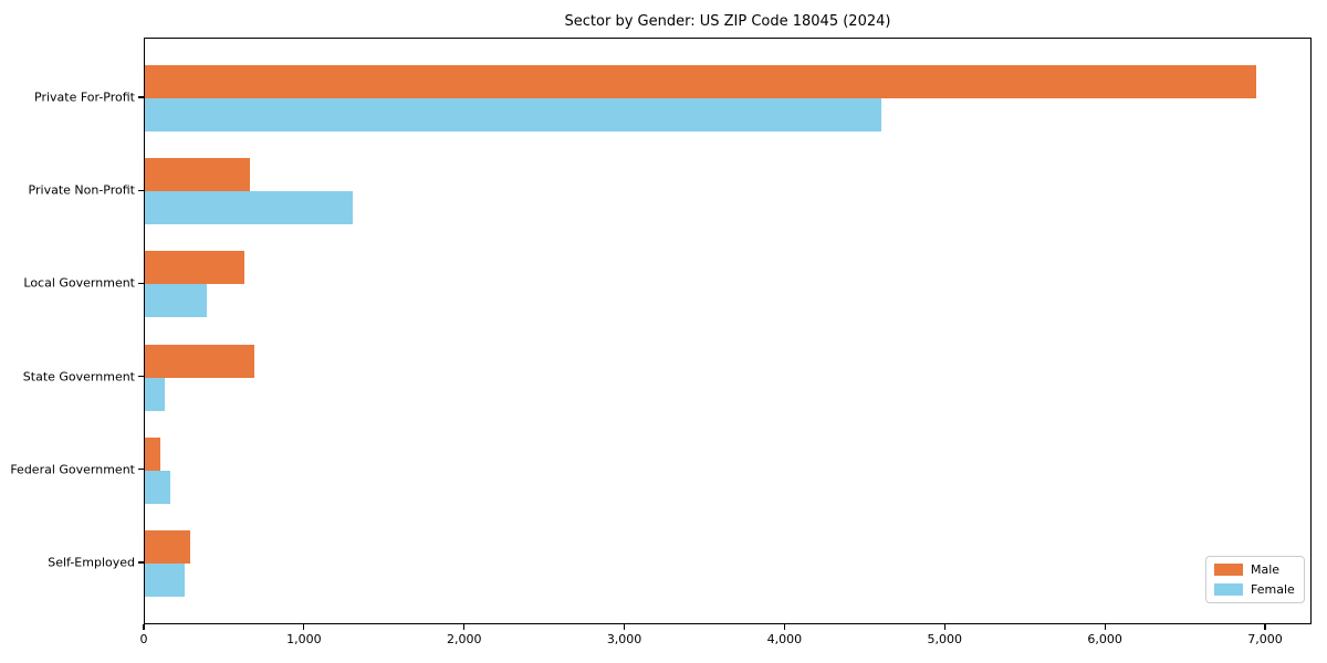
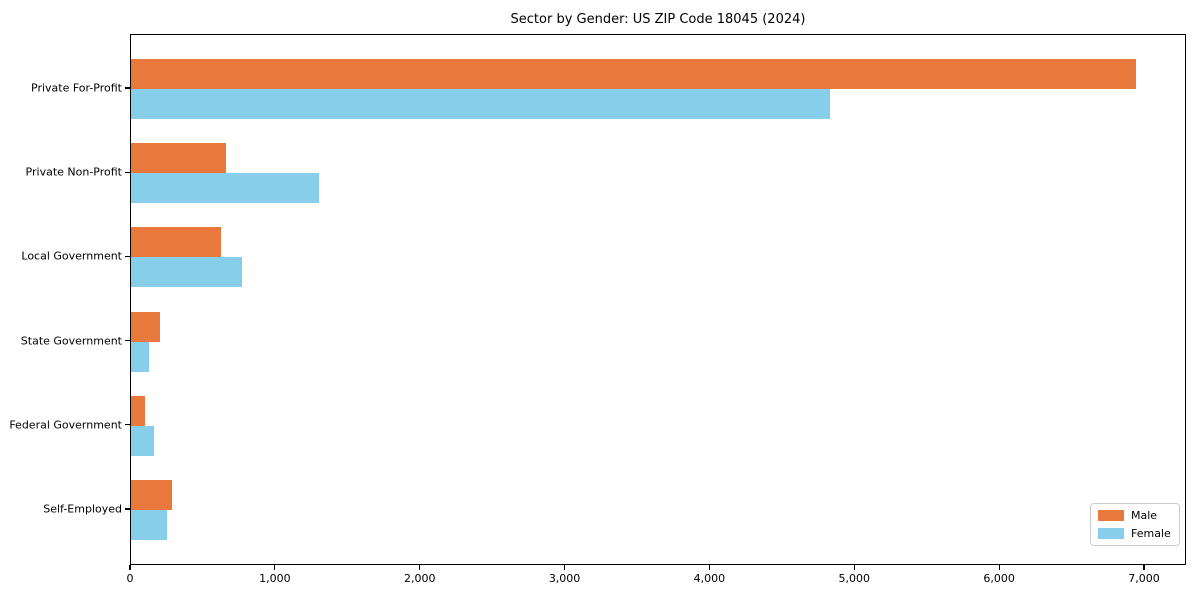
Female/Private For-Profit: 4600 -> 4820
Female/Local Government: 390 -> 770
Male/State Government: 680 -> 200
